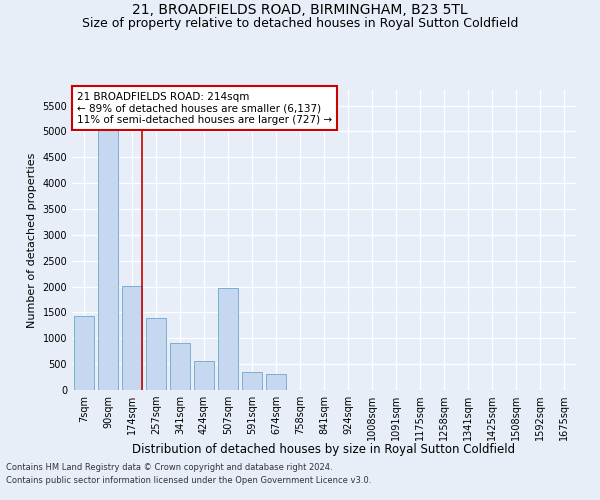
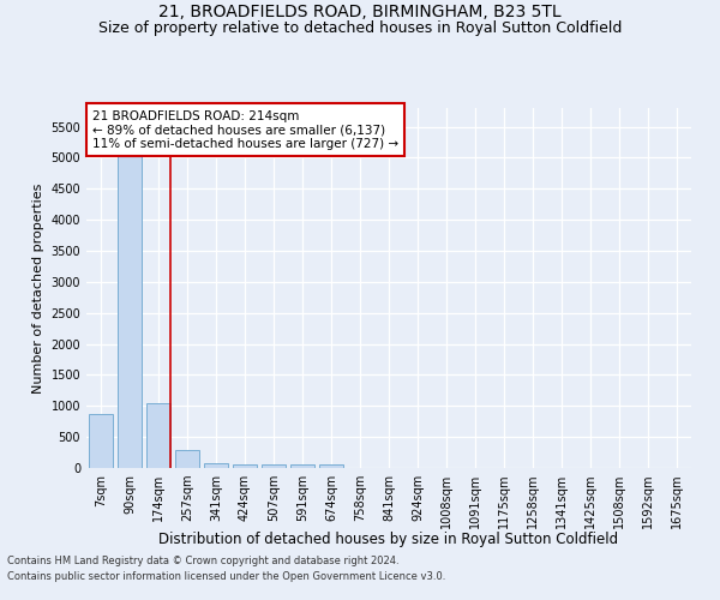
7sqm: 1440 -> 870
174sqm: 2020 -> 1050
257sqm: 1400 -> 290
341sqm: 900 -> 80
424sqm: 560 -> 60
507sqm: 1980 -> 50
591sqm: 340 -> 60
674sqm: 300 -> 50
